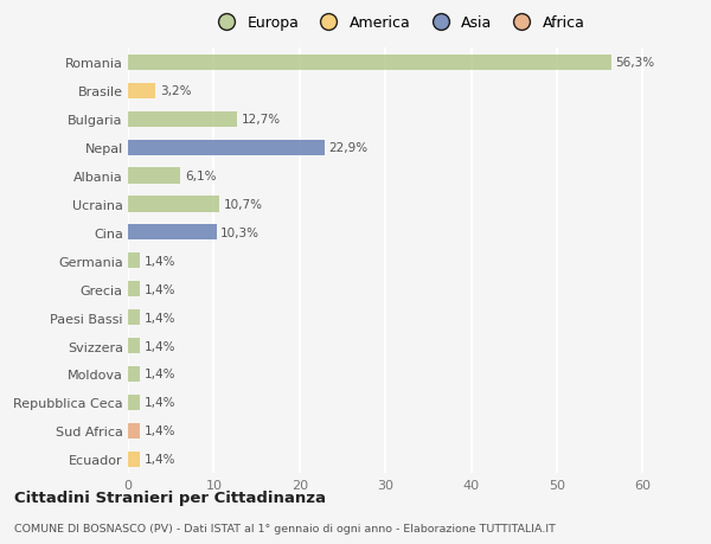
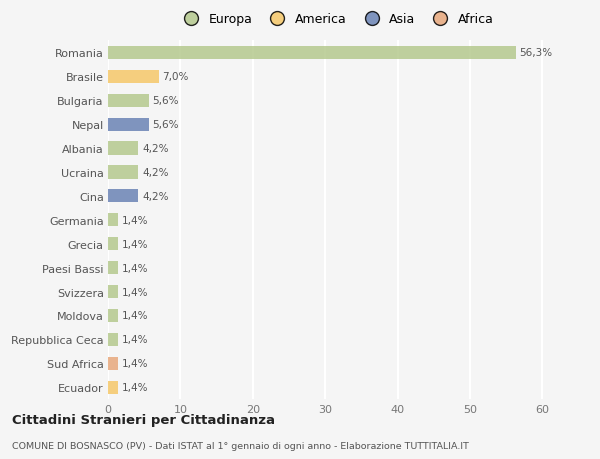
Brasile: 3,2% -> 7,0%
Bulgaria: 12,7% -> 5,6%
Nepal: 22,9% -> 5,6%
Albania: 6,1% -> 4,2%
Ucraina: 10,7% -> 4,2%
Cina: 10,3% -> 4,2%
